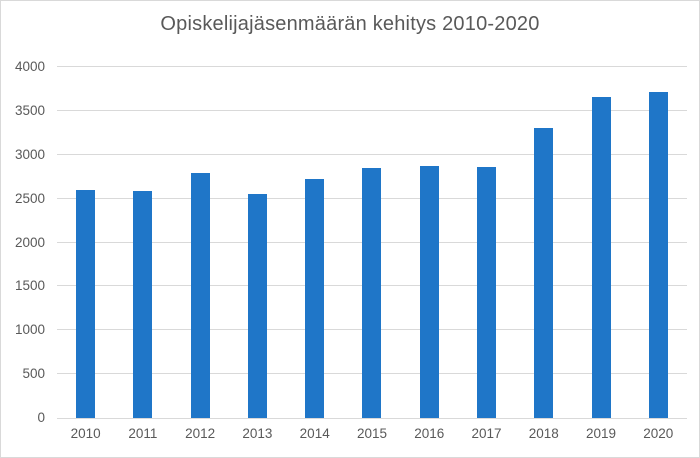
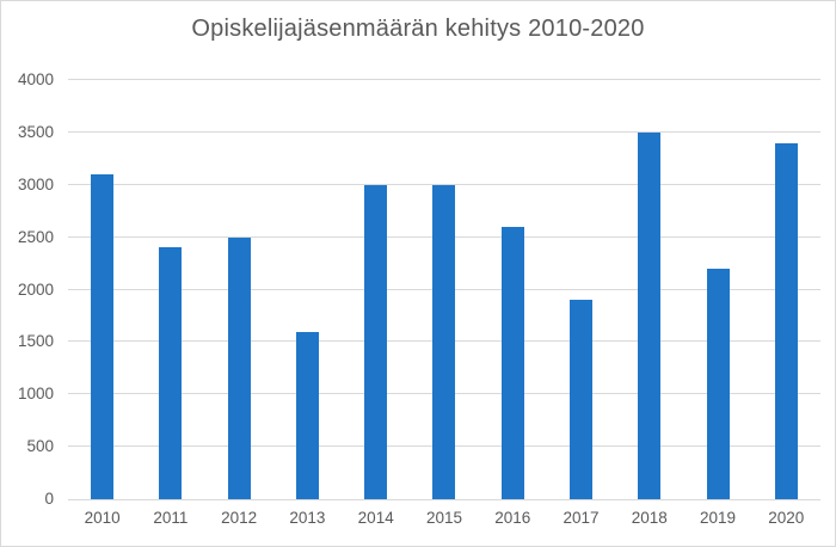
2010: 2600 -> 3100
2011: 2600 -> 2400
2012: 2800 -> 2500
2013: 2600 -> 1600
2014: 2700 -> 3000
2015: 2800 -> 3000
2016: 2900 -> 2600
2017: 2900 -> 1900
2018: 3300 -> 3500
2019: 3700 -> 2200
2020: 3700 -> 3400
